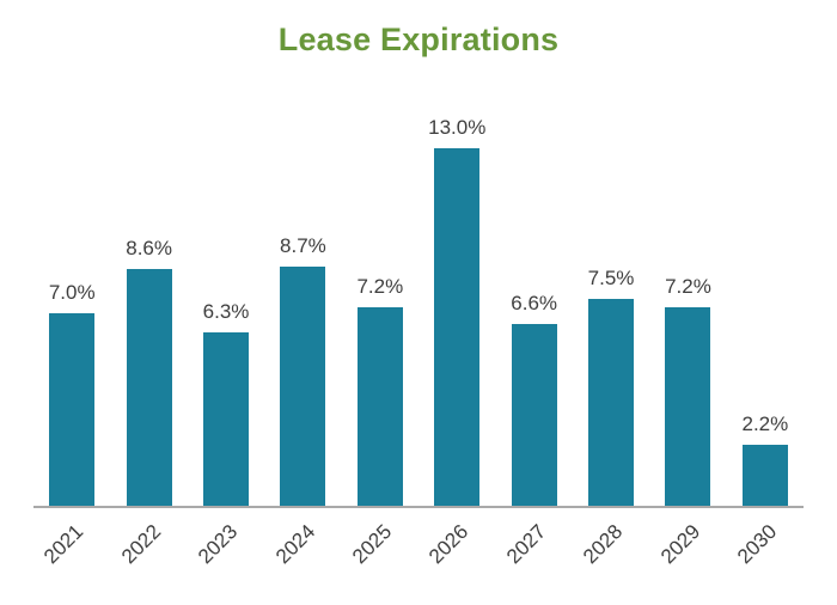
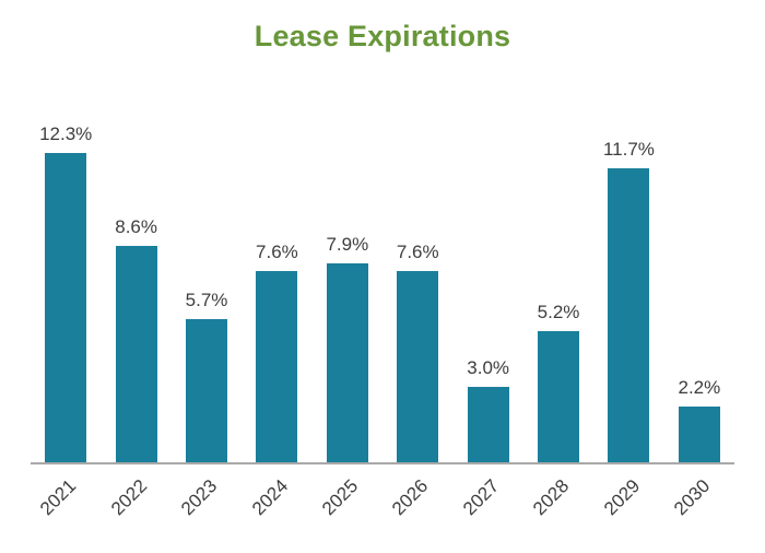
2021: 7.0% -> 12.3%
2023: 6.3% -> 5.7%
2024: 8.7% -> 7.6%
2025: 7.2% -> 7.9%
2026: 13.0% -> 7.6%
2027: 6.6% -> 3.0%
2028: 7.5% -> 5.2%
2029: 7.2% -> 11.7%
